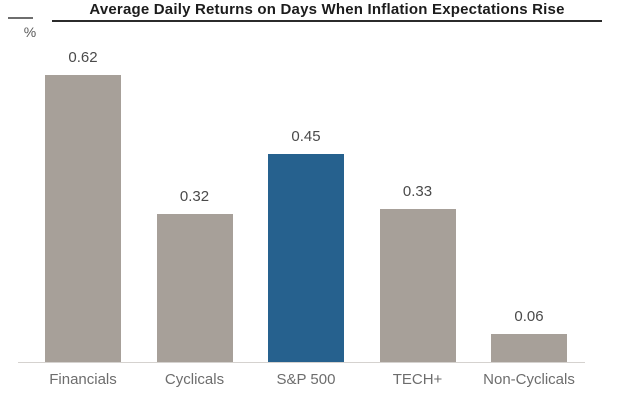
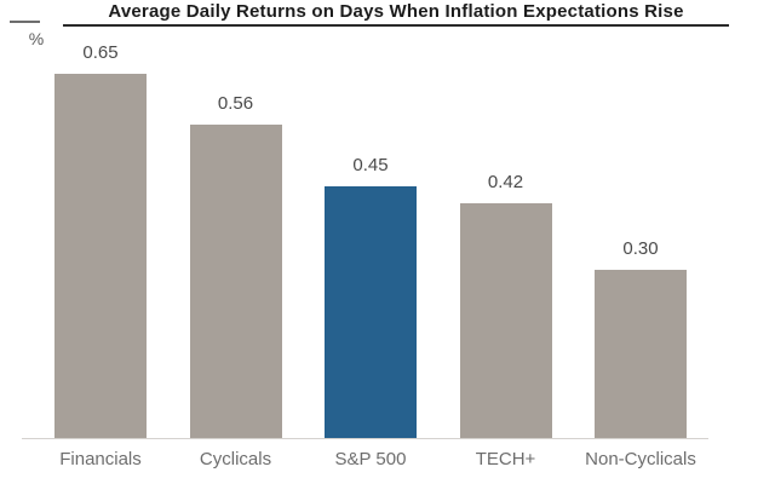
Financials: 0.62 -> 0.65
Cyclicals: 0.32 -> 0.56
TECH+: 0.33 -> 0.42
Non-Cyclicals: 0.06 -> 0.30
